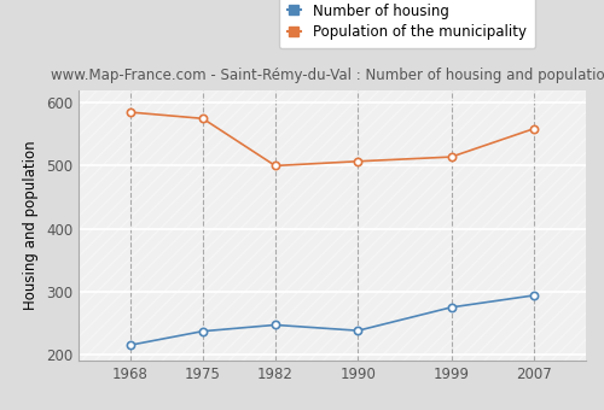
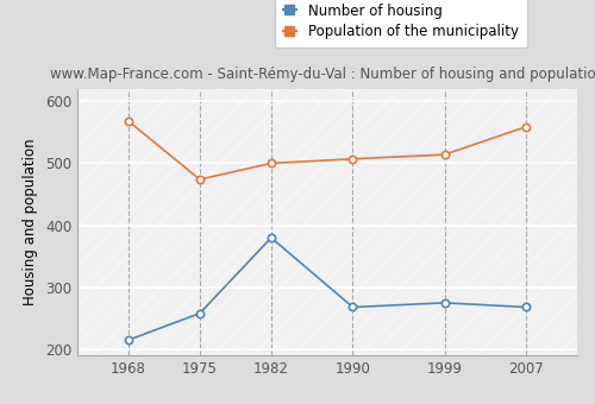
Population of the municipality/1968: 585 -> 568
Number of housing/1975: 237 -> 258
Population of the municipality/1975: 575 -> 474
Number of housing/1982: 247 -> 380
Number of housing/1990: 238 -> 268
Number of housing/2007: 294 -> 268
